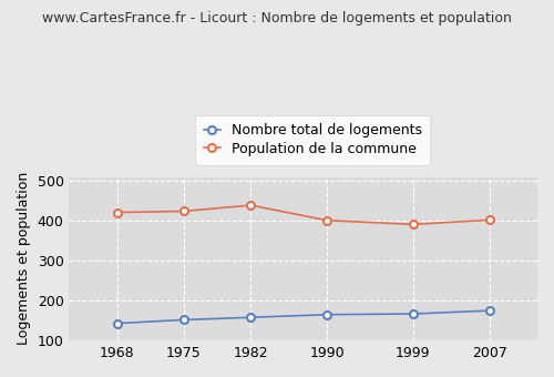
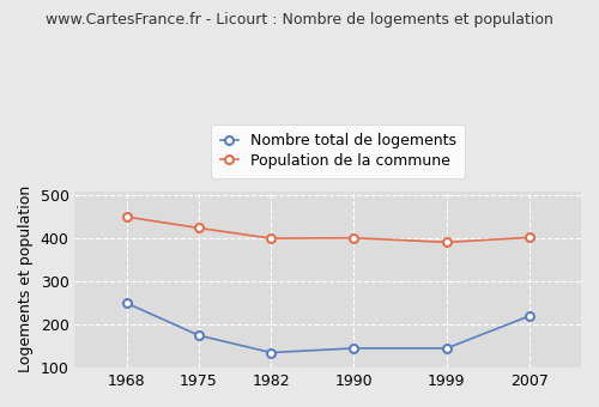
Nombre total de logements/1968: 143 -> 250
Population de la commune/1968: 421 -> 450
Nombre total de logements/1975: 152 -> 175
Nombre total de logements/1982: 158 -> 135
Population de la commune/1982: 439 -> 400
Nombre total de logements/1990: 165 -> 145
Nombre total de logements/1999: 167 -> 145
Nombre total de logements/2007: 175 -> 220
